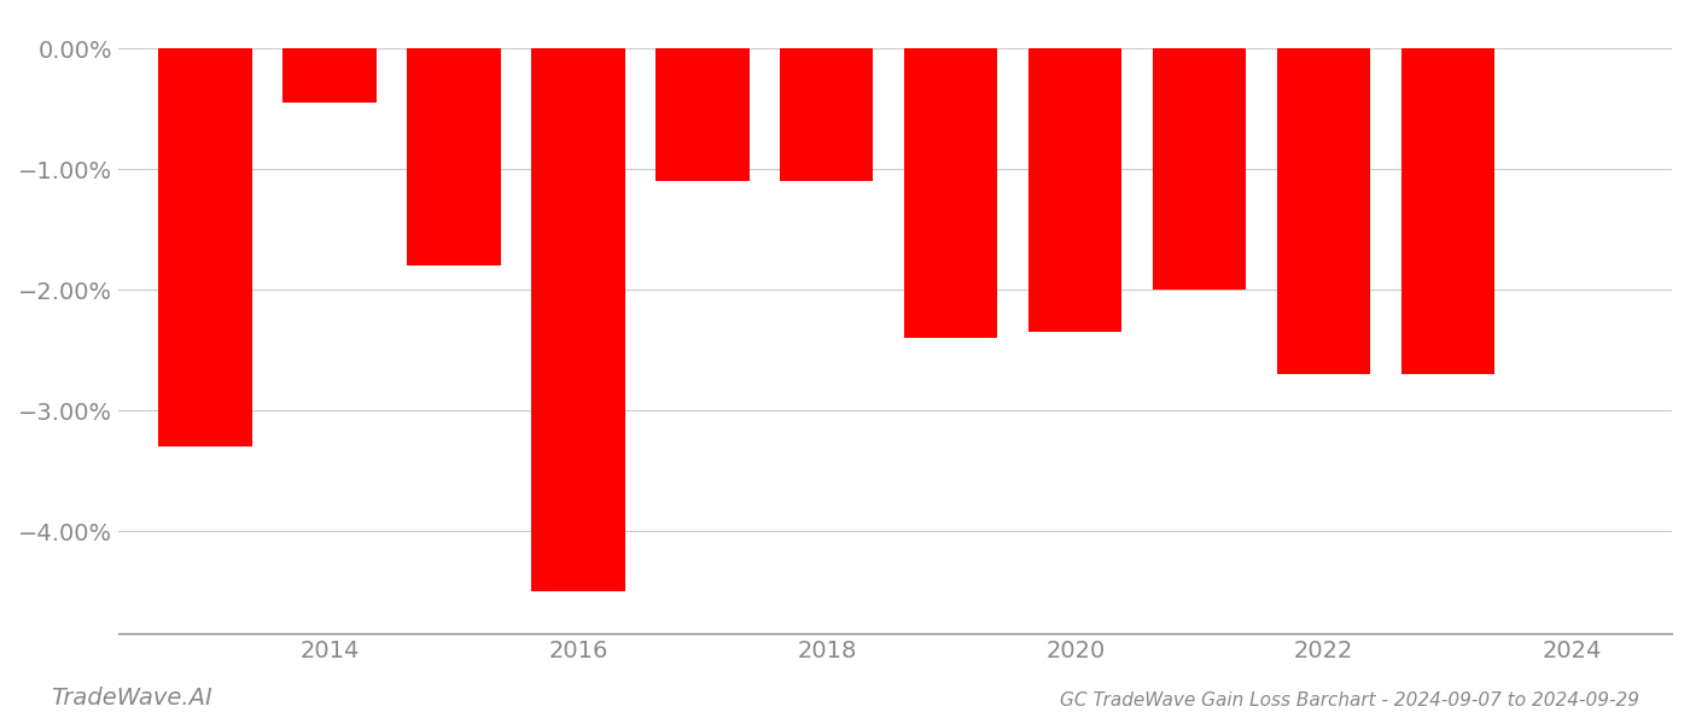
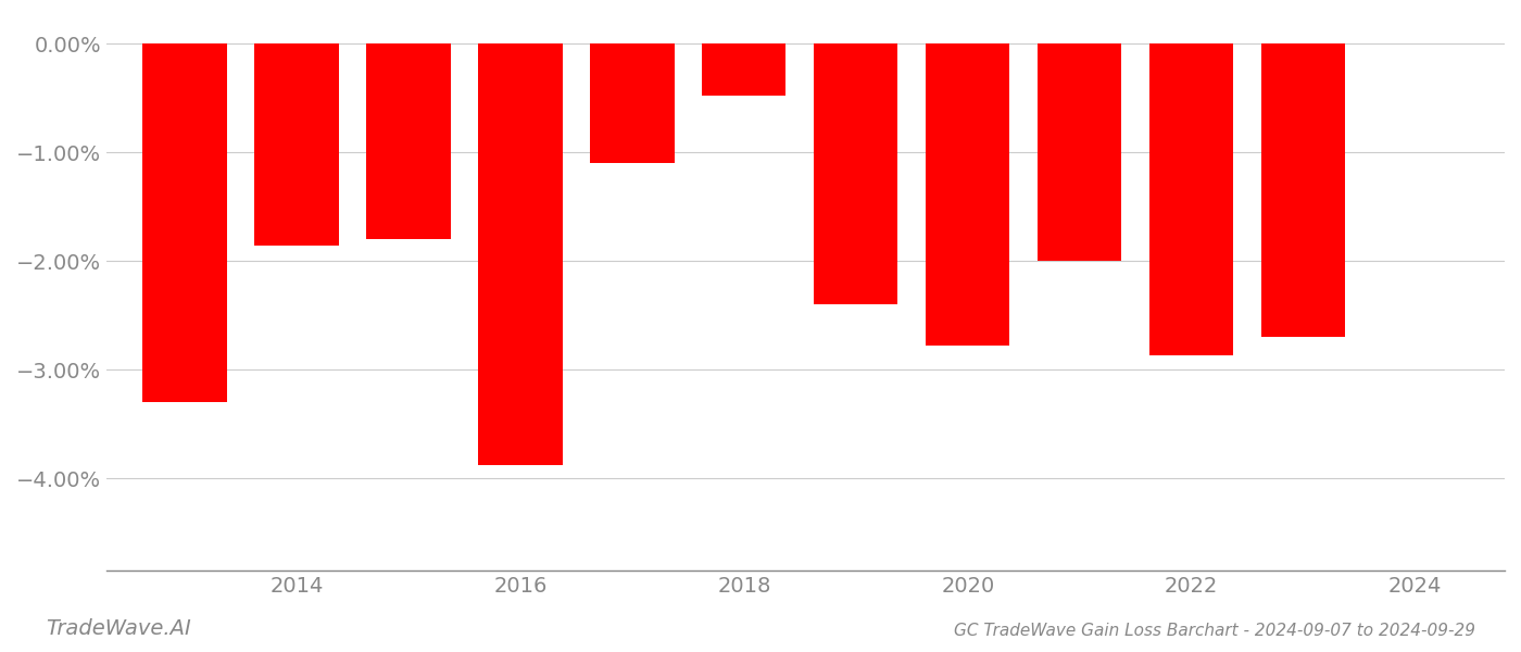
2014: -0.45% -> -1.86%
2016: -4.50% -> -3.88%
2018: -1.10% -> -0.48%
2020: -2.35% -> -2.78%
2022: -2.70% -> -2.87%
